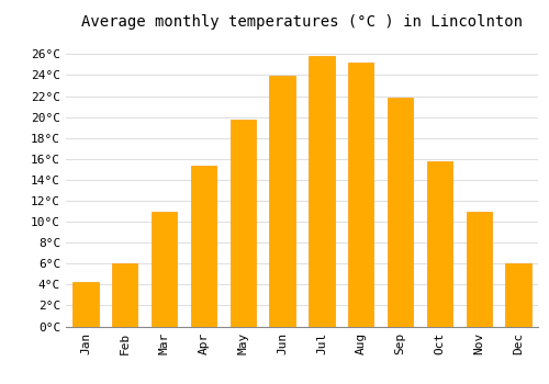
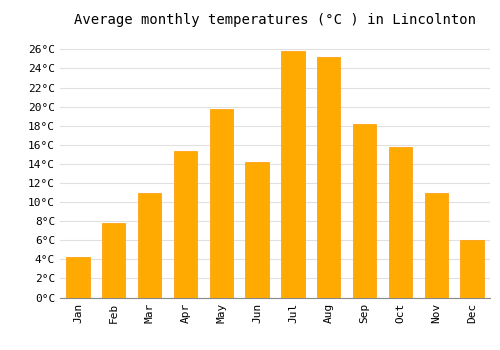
Feb: 6.0°C -> 7.8°C
Jun: 23.9°C -> 14.2°C
Sep: 21.8°C -> 18.2°C
